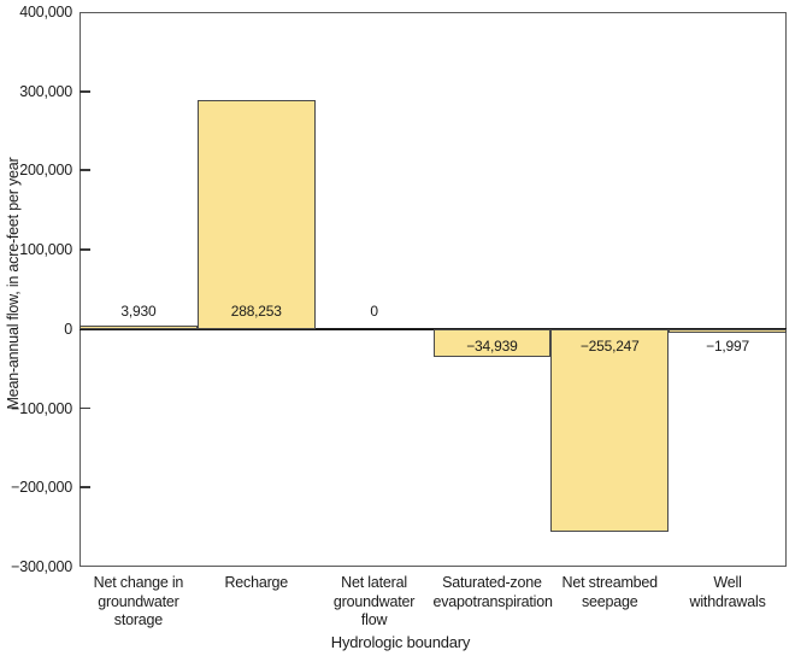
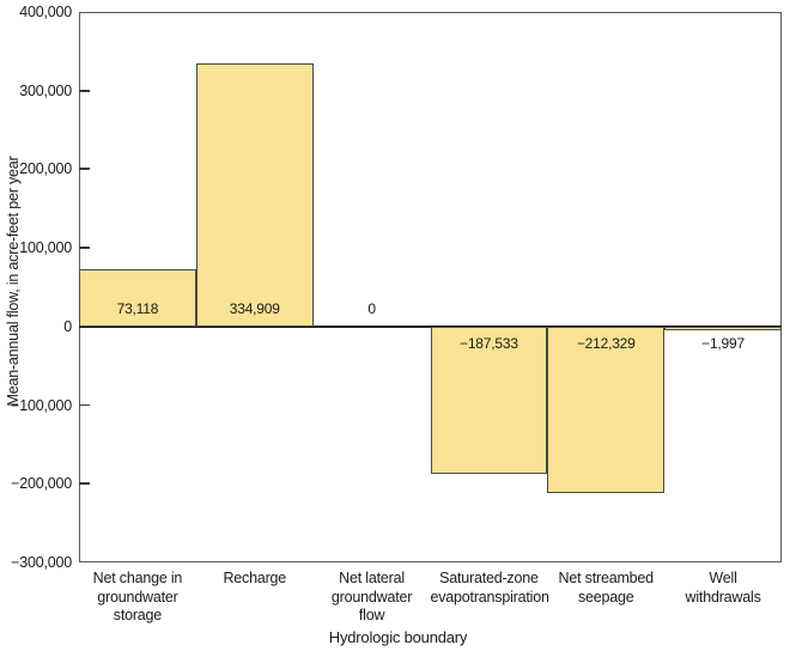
Net change in groundwater storage: 3,930 -> 73,118
Recharge: 288,253 -> 334,909
Saturated-zone evapotranspiration: −34,939 -> −187,533
Net streambed seepage: −255,247 -> −212,329
